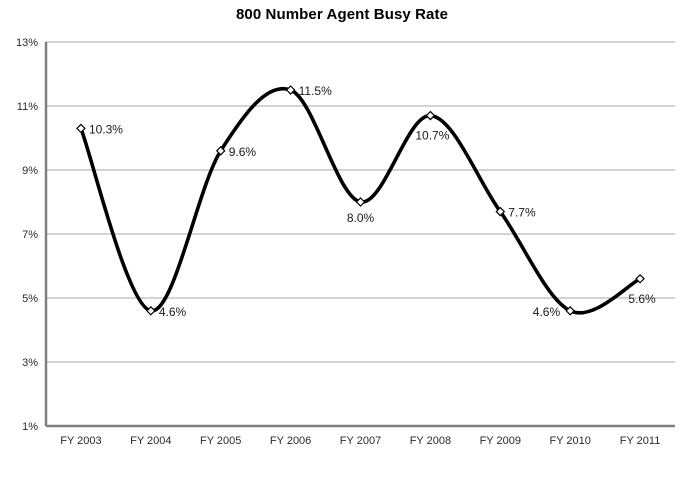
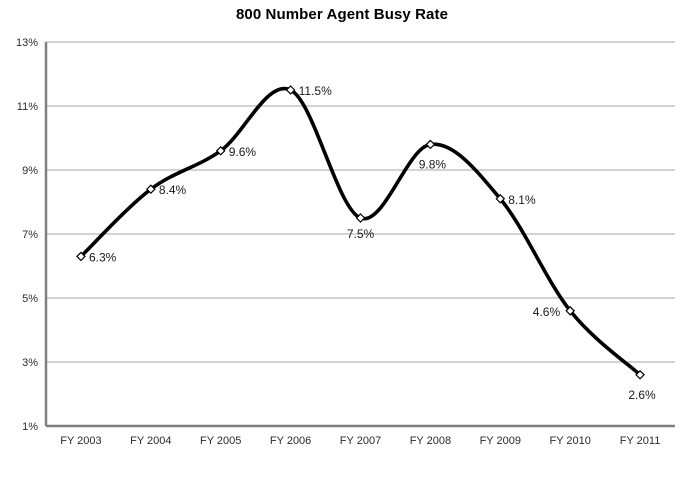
FY 2003: 10.3% -> 6.3%
FY 2004: 4.6% -> 8.4%
FY 2007: 8.0% -> 7.5%
FY 2008: 10.7% -> 9.8%
FY 2009: 7.7% -> 8.1%
FY 2011: 5.6% -> 2.6%
